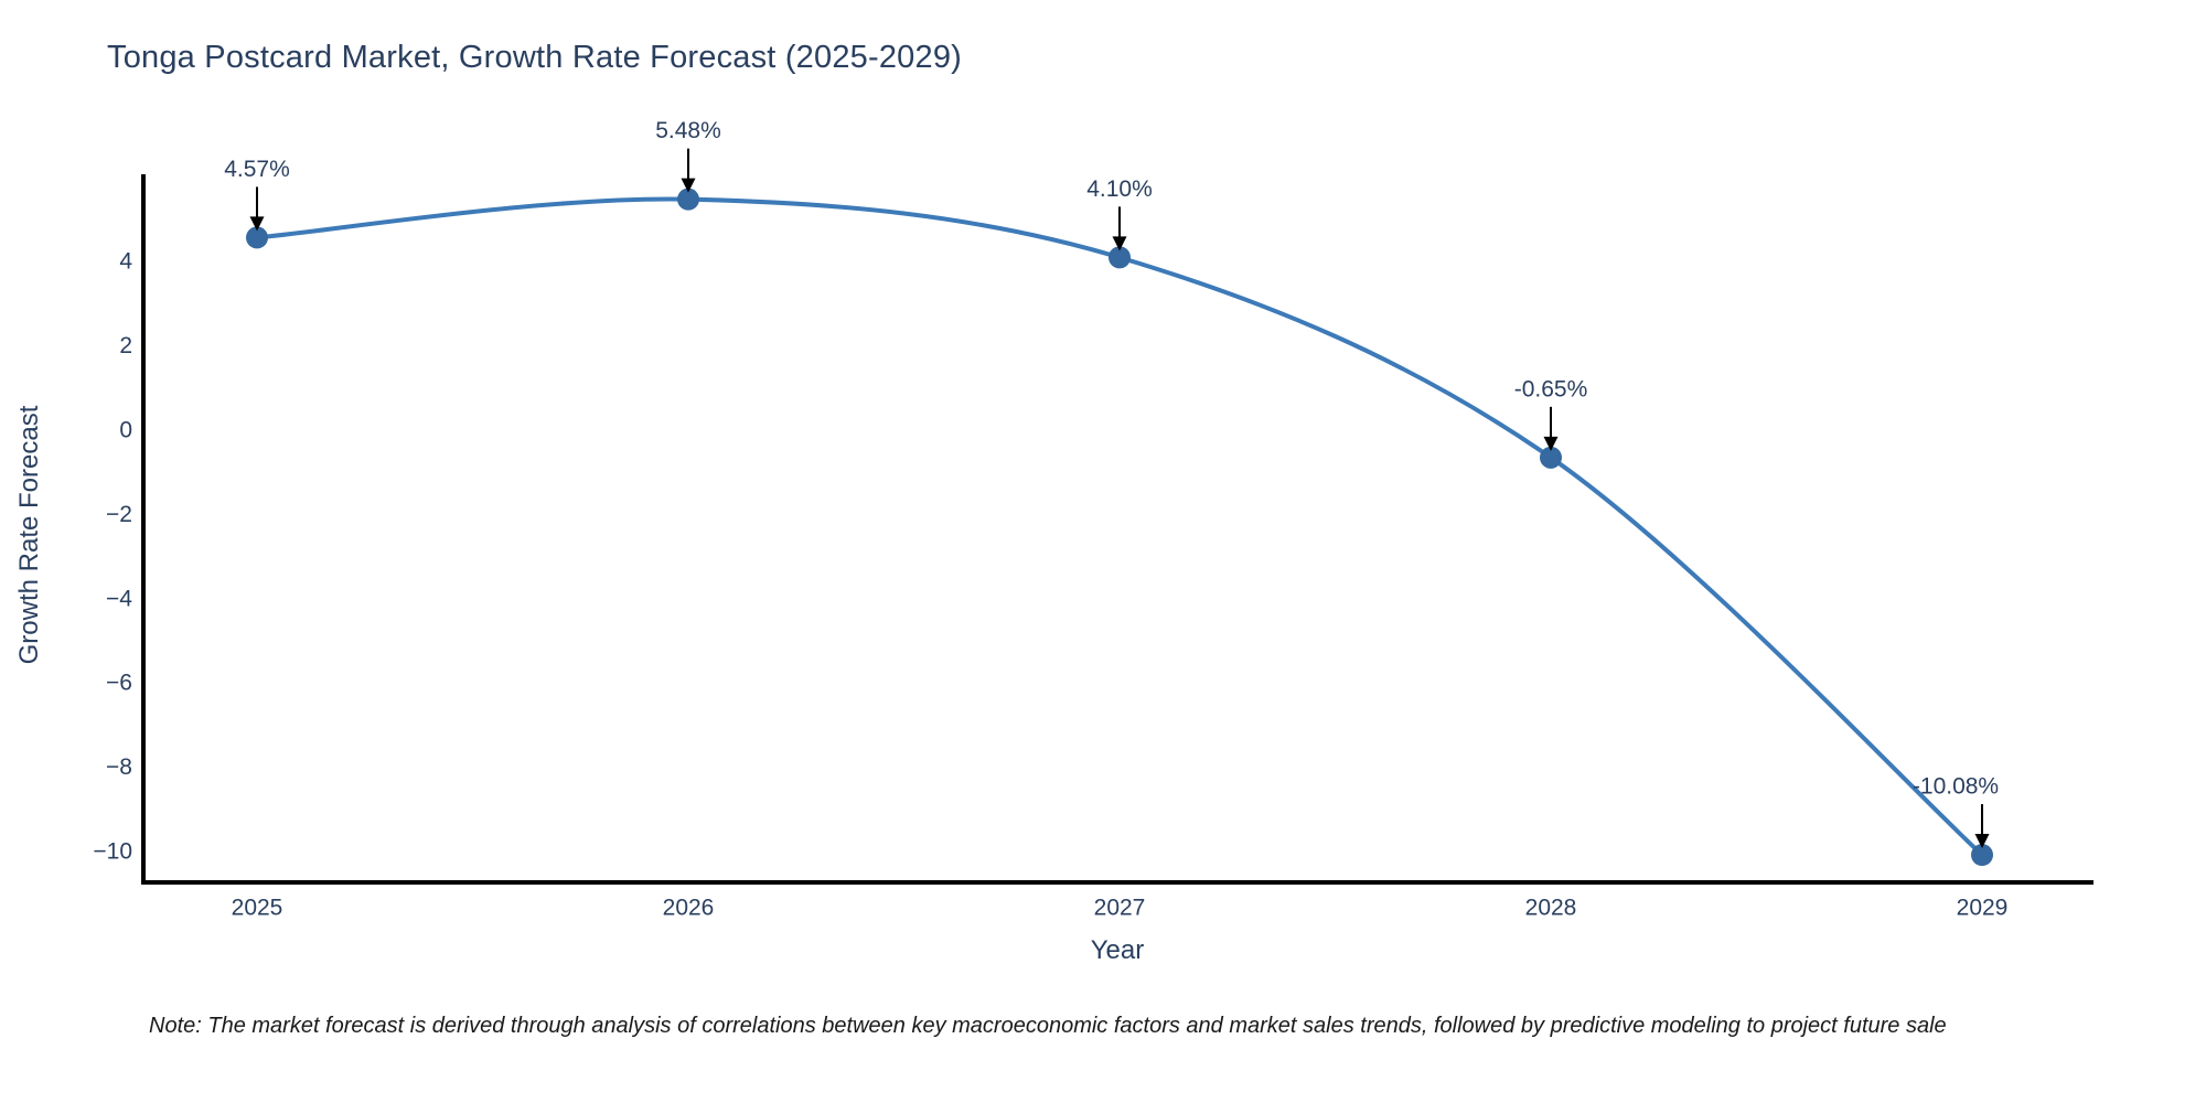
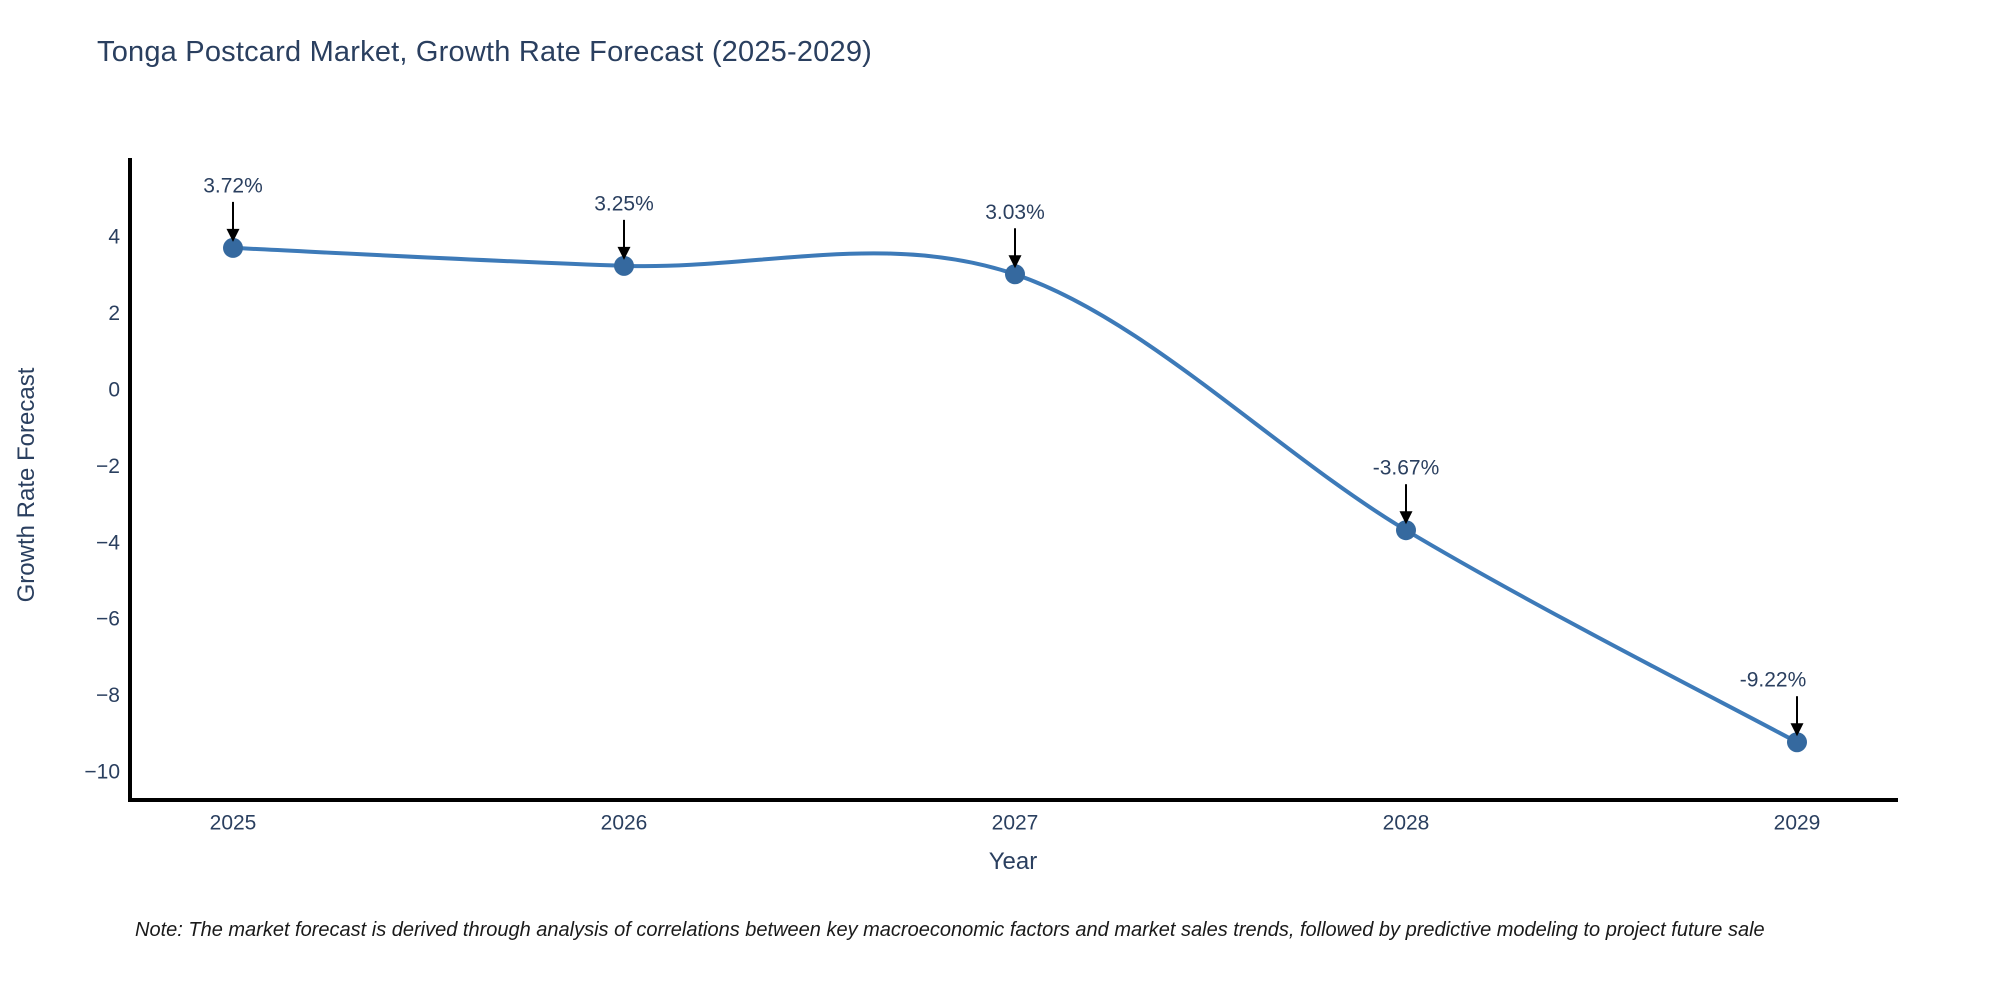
2025: 4.57% -> 3.72%
2026: 5.48% -> 3.25%
2027: 4.10% -> 3.03%
2028: -0.65% -> -3.67%
2029: -10.08% -> -9.22%
